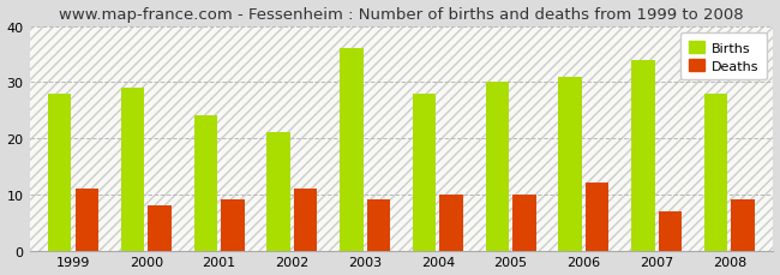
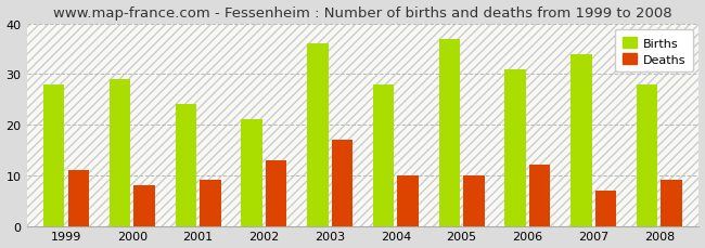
Deaths/2002: 11 -> 13
Deaths/2003: 9 -> 17
Births/2005: 30 -> 37
